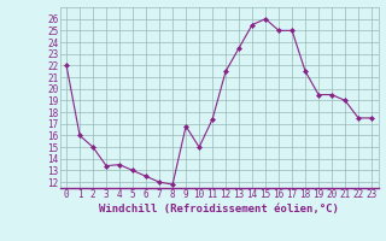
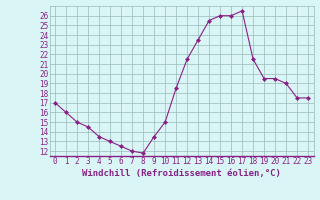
0: 22.0 -> 17.0
3: 13.4 -> 14.5
9: 16.8 -> 13.5
11: 17.4 -> 18.5
16: 25.0 -> 26.0
17: 25.0 -> 26.5
